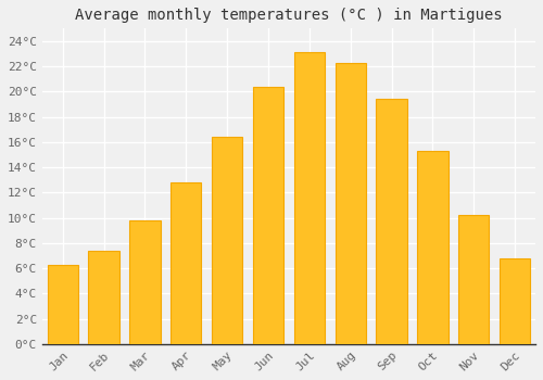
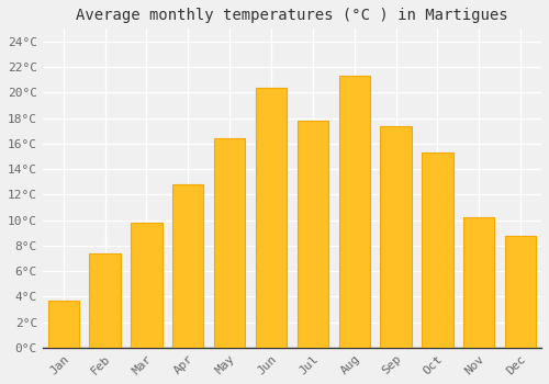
Jan: 6.3°C -> 3.7°C
Jul: 23.1°C -> 17.8°C
Aug: 22.3°C -> 21.3°C
Sep: 19.4°C -> 17.4°C
Dec: 6.8°C -> 8.8°C
